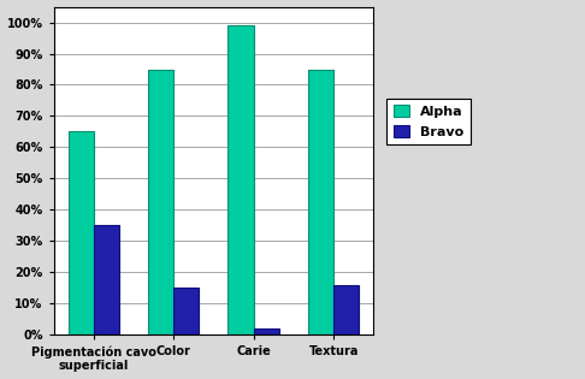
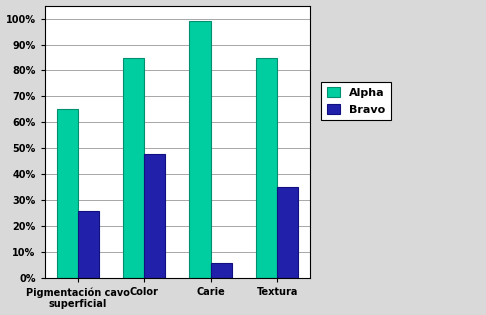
Bravo/Pigmentación cavo superficial: 35% -> 26%
Bravo/Color: 15% -> 48%
Bravo/Carie: 2% -> 6%
Bravo/Textura: 16% -> 35%
